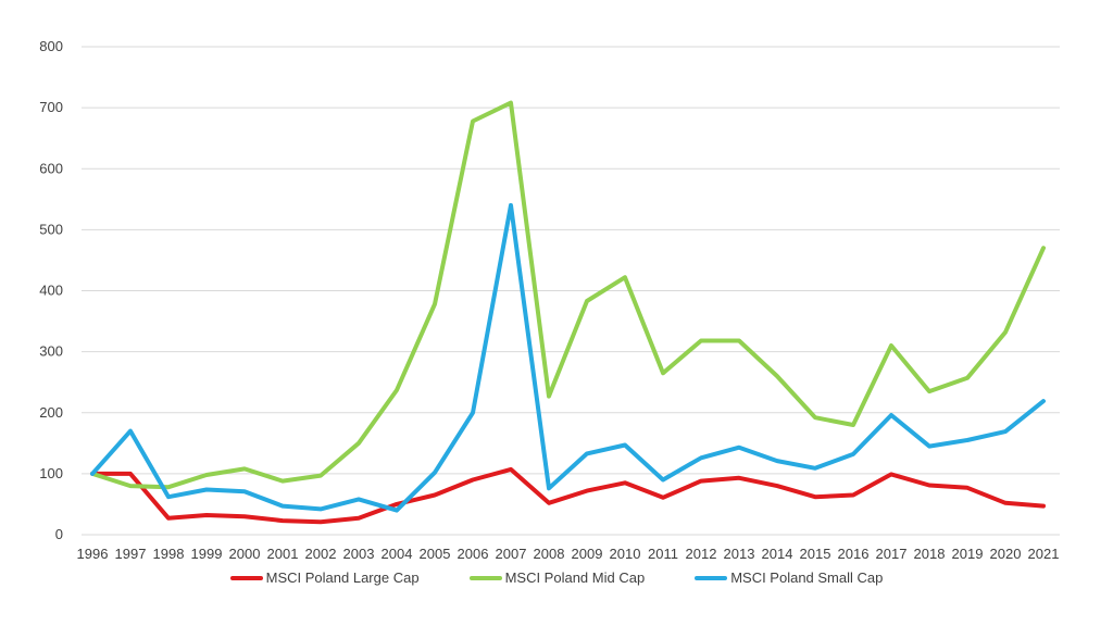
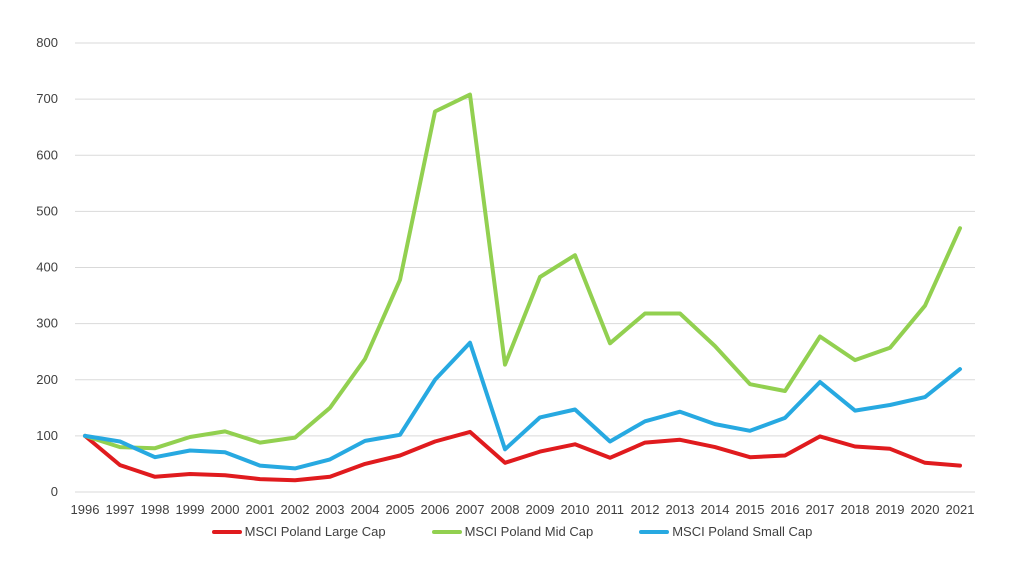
MSCI Poland Large Cap/1997: 100 -> 50
MSCI Poland Small Cap/1997: 170 -> 90
MSCI Poland Small Cap/2004: 40 -> 90
MSCI Poland Small Cap/2007: 540 -> 270
MSCI Poland Mid Cap/2017: 310 -> 280
